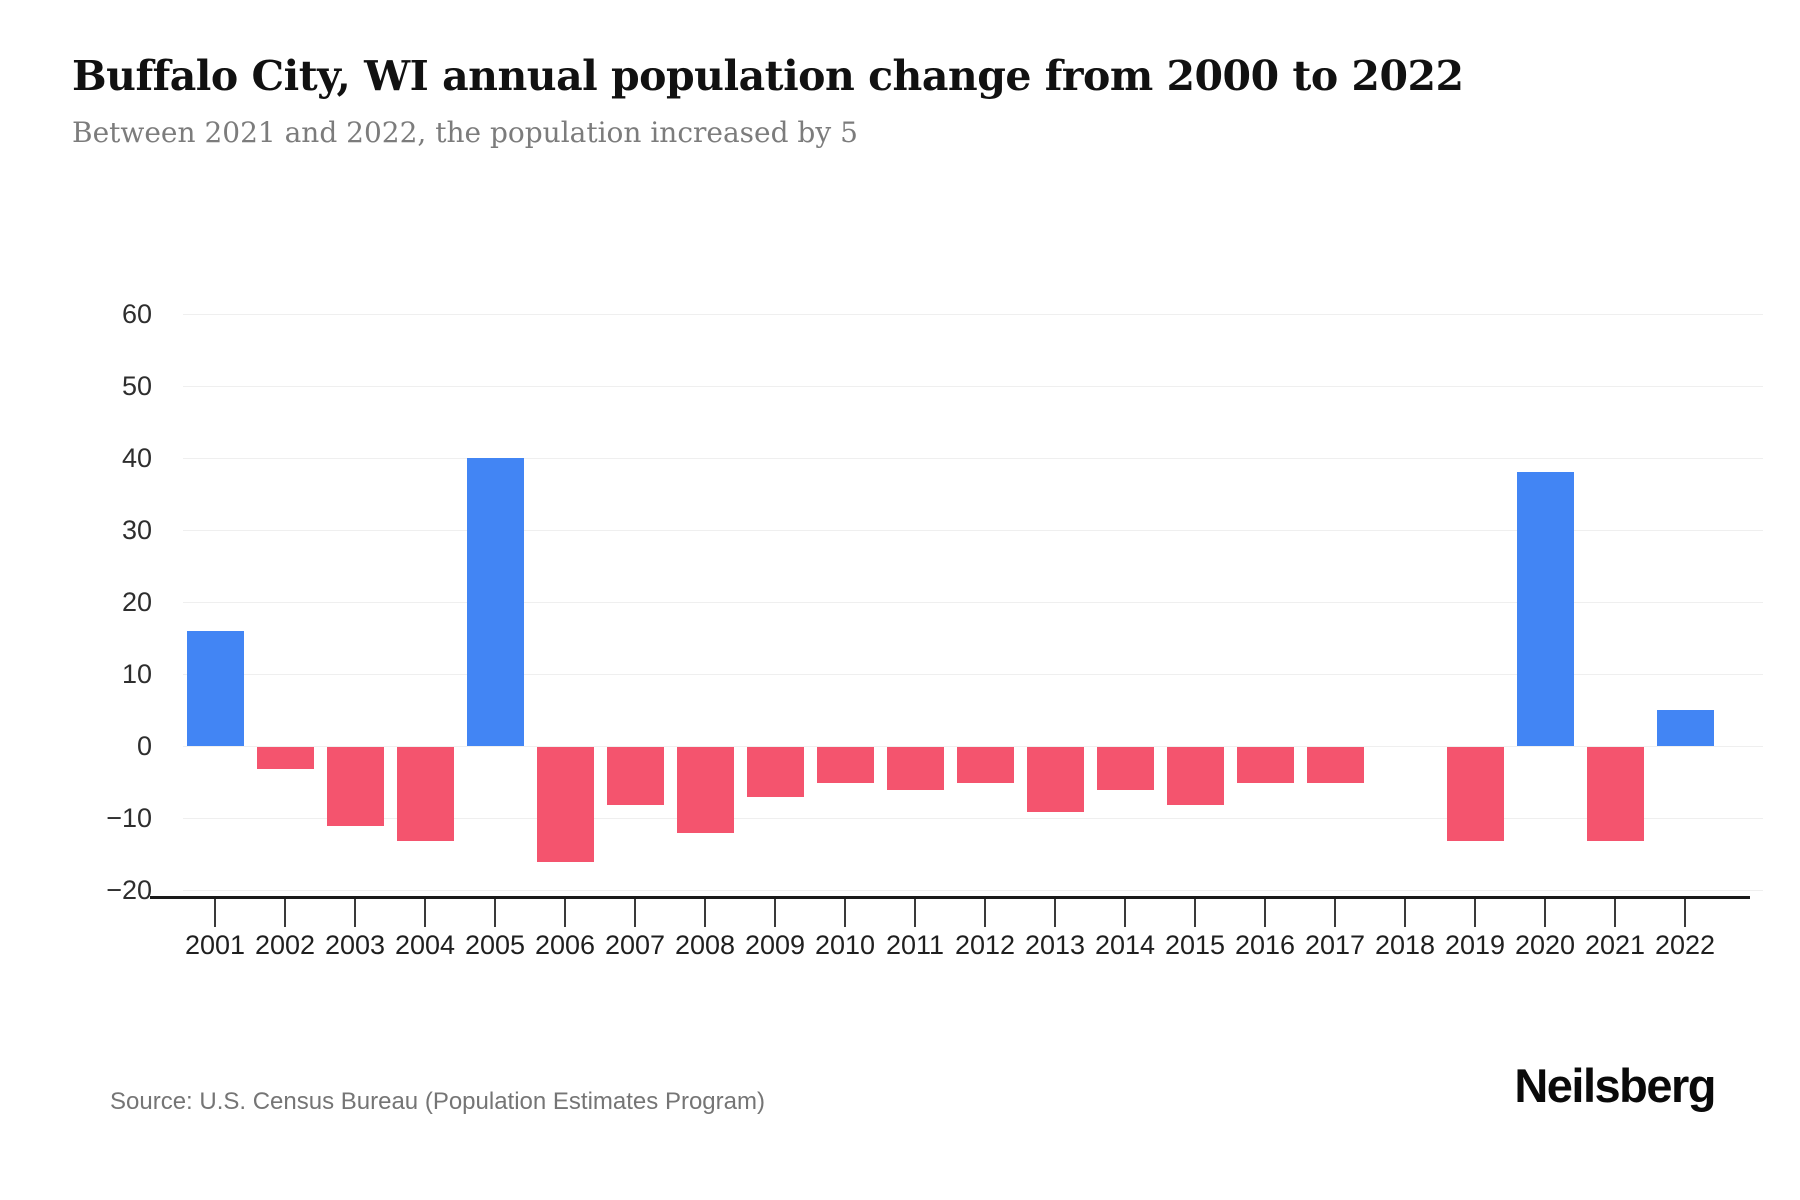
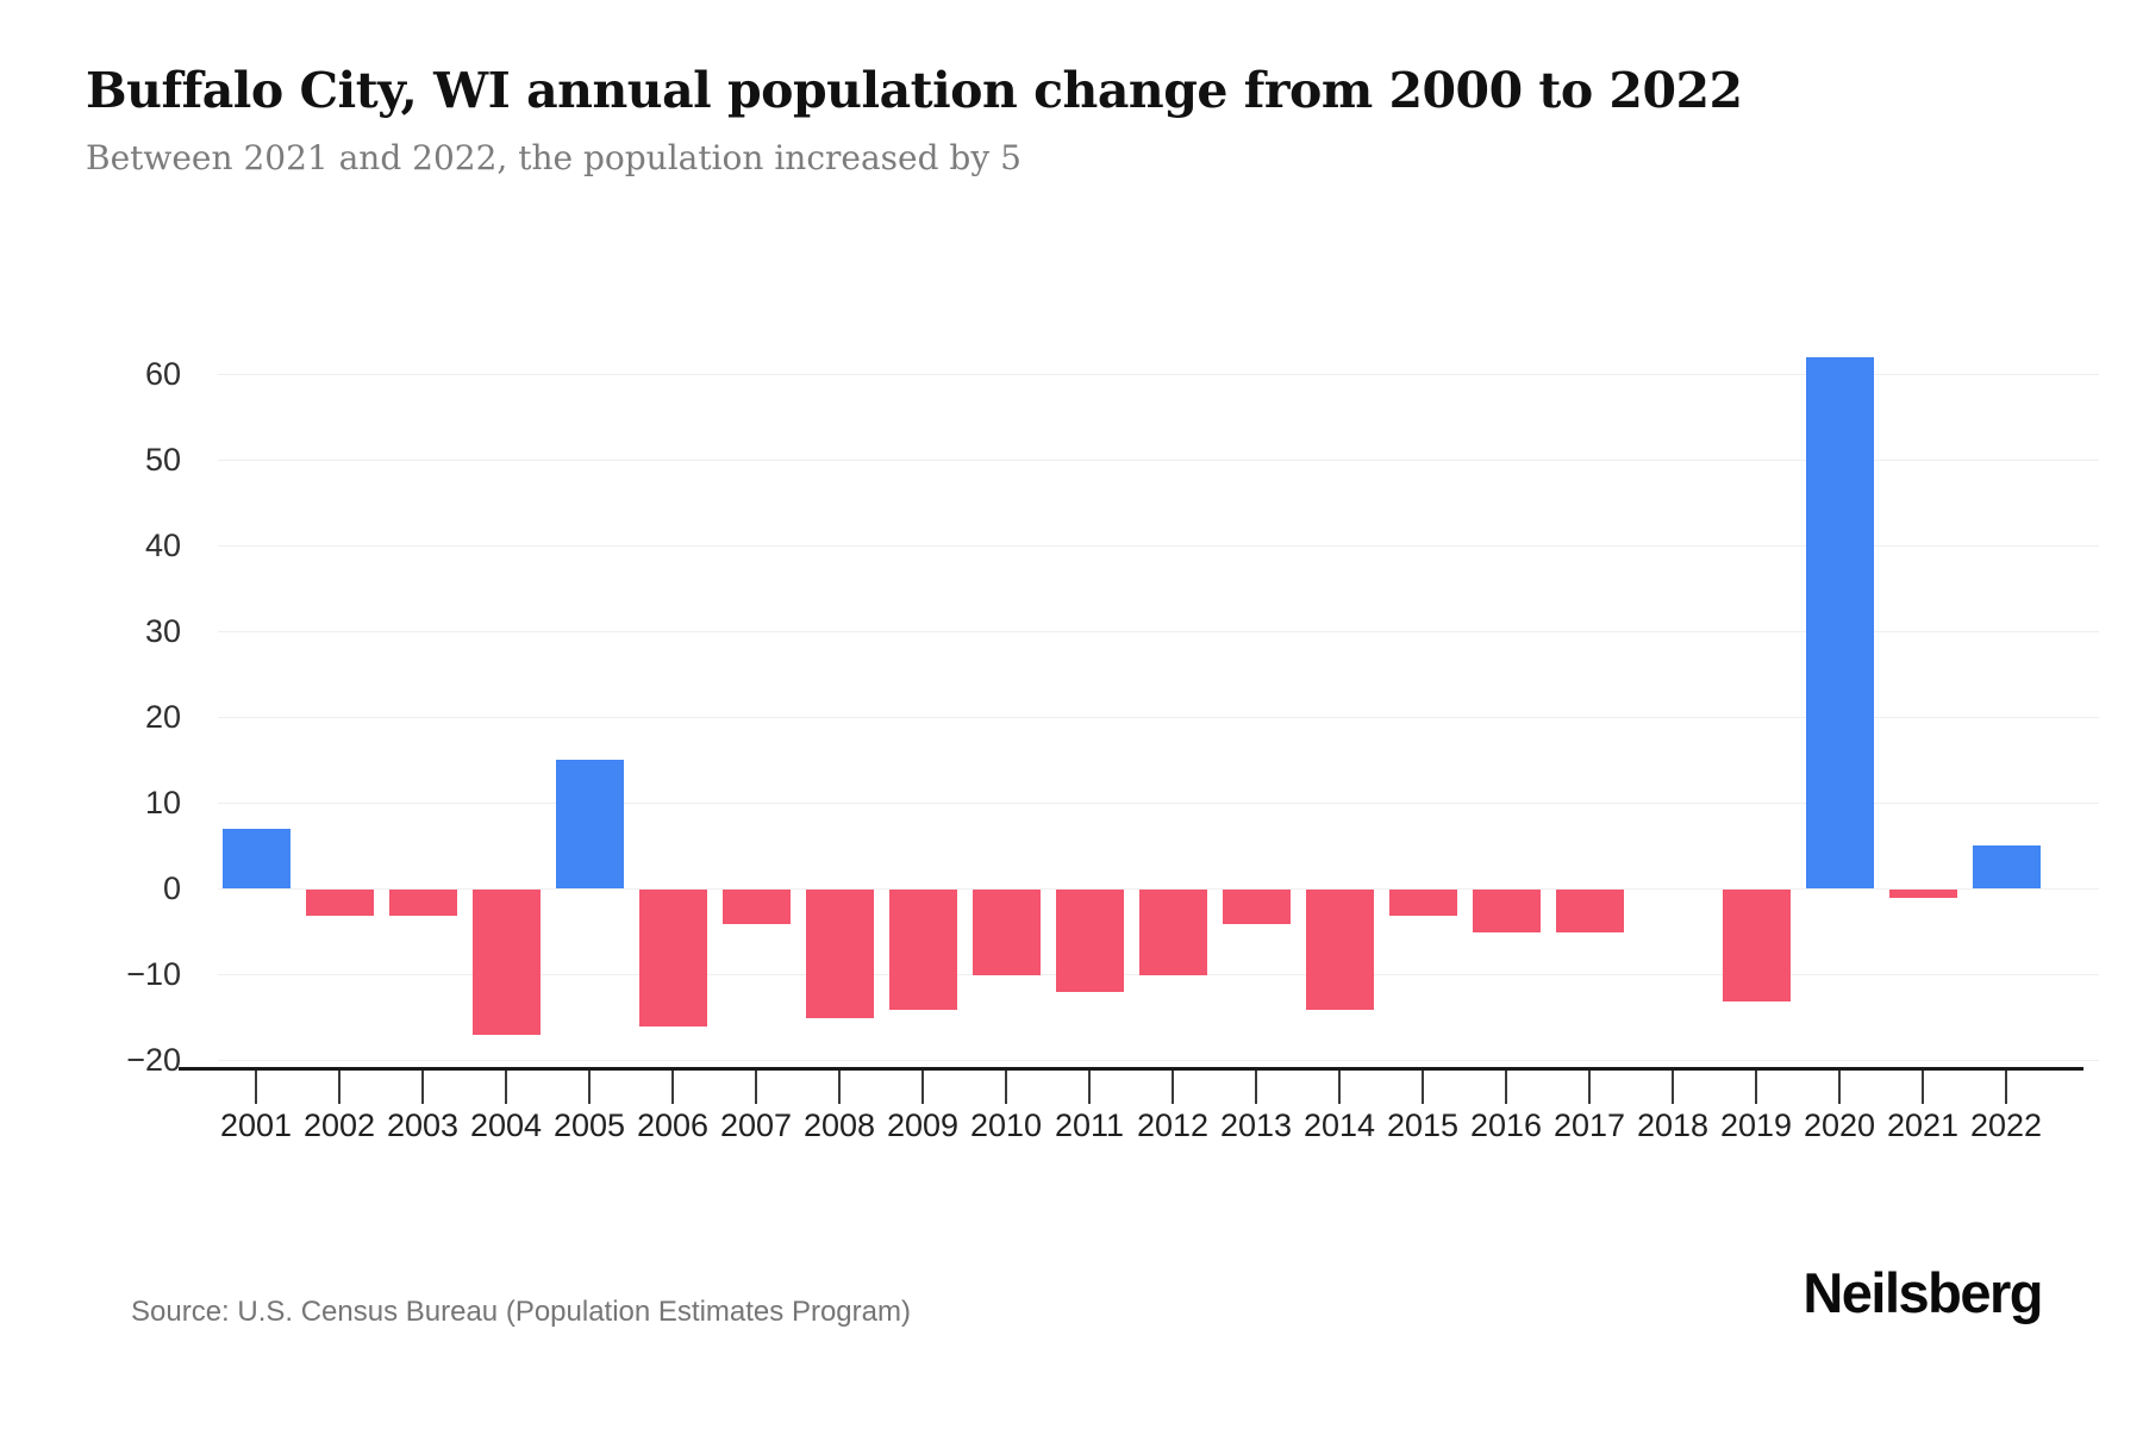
2001: 16 -> 7
2003: -11 -> -3
2004: -13 -> -17
2005: 40 -> 15
2007: -8 -> -4
2008: -12 -> -15
2009: -7 -> -14
2010: -5 -> -10
2011: -6 -> -12
2012: -5 -> -10
2013: -9 -> -4
2014: -6 -> -14
2015: -8 -> -3
2020: 38 -> 62
2021: -13 -> -1
